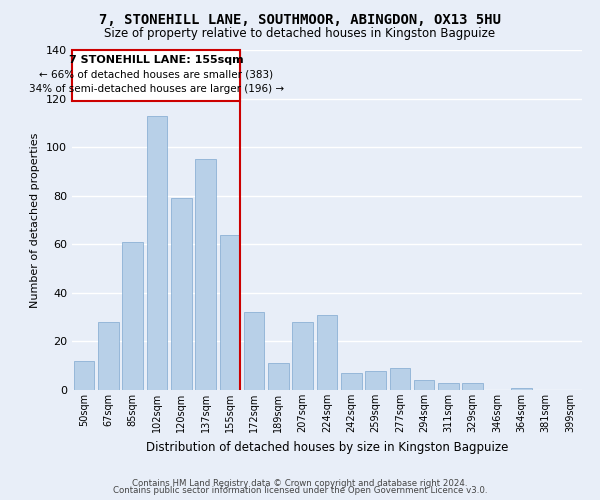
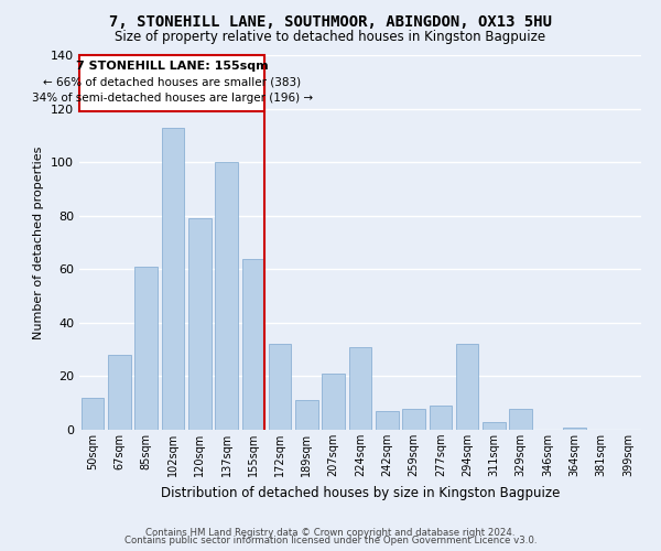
137sqm: 95 -> 100
207sqm: 28 -> 21
294sqm: 4 -> 32
329sqm: 3 -> 8
